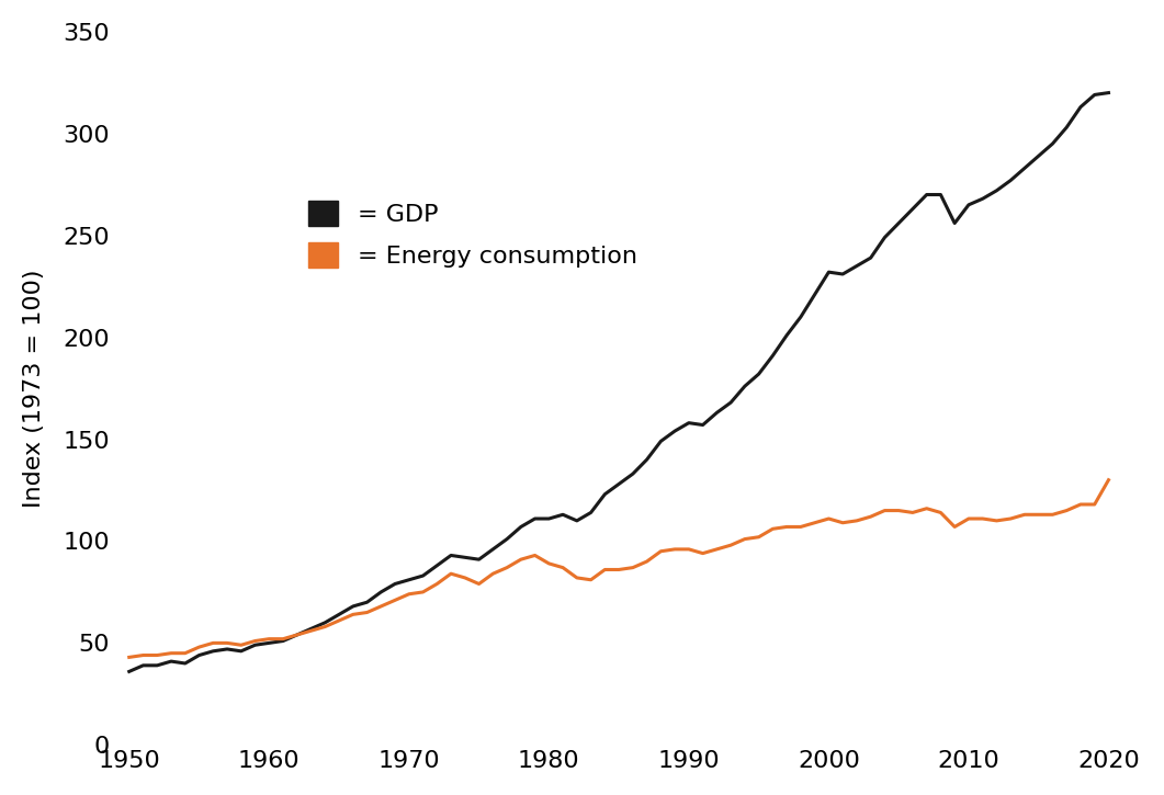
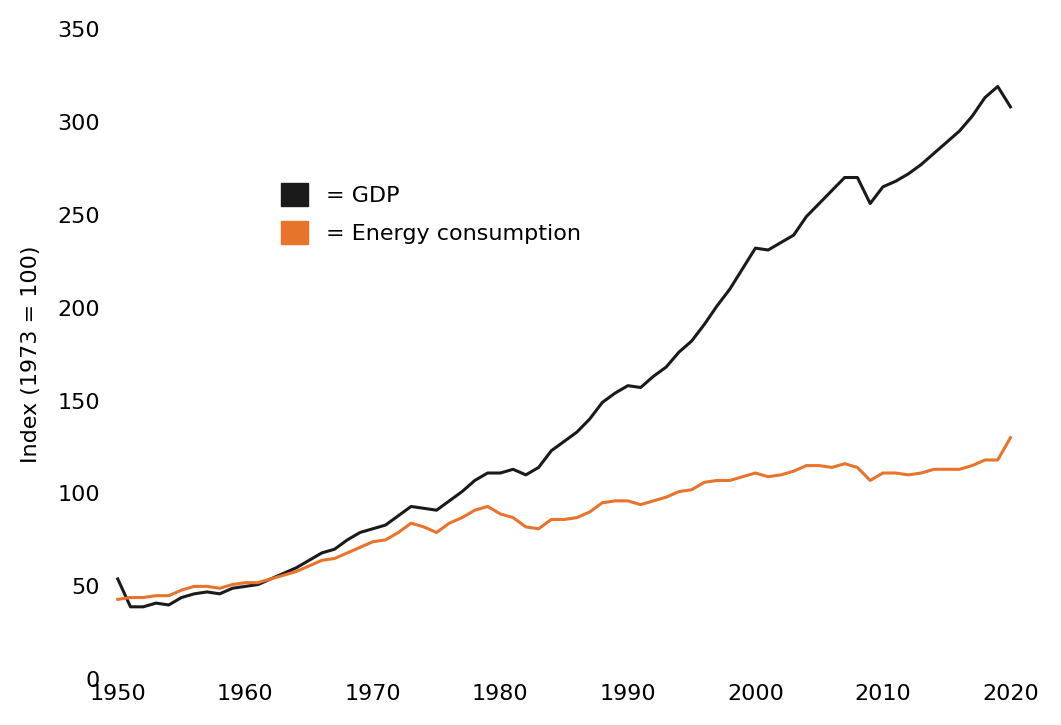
= GDP/1950: 36 -> 54
= GDP/2020: 320 -> 308
